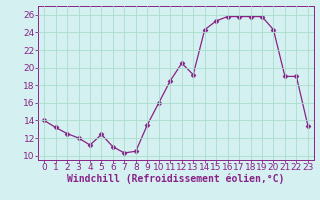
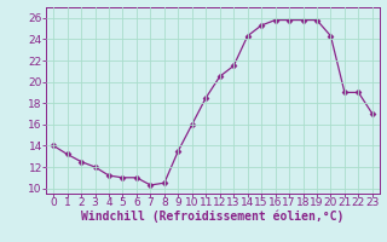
5: 12.4 -> 11.0
13: 19.2 -> 21.5
23: 13.4 -> 17.0
